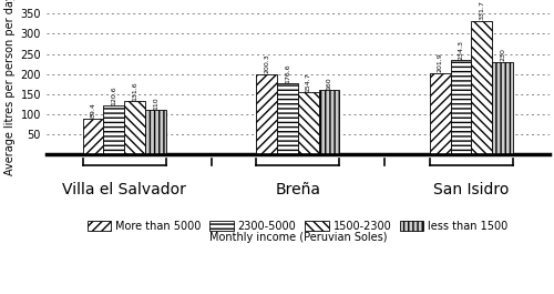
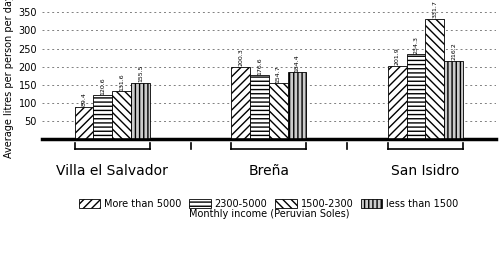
less than 1500/Villa el Salvador: 110 -> 156
less than 1500/Breña: 160 -> 184
less than 1500/San Isidro: 230 -> 216
